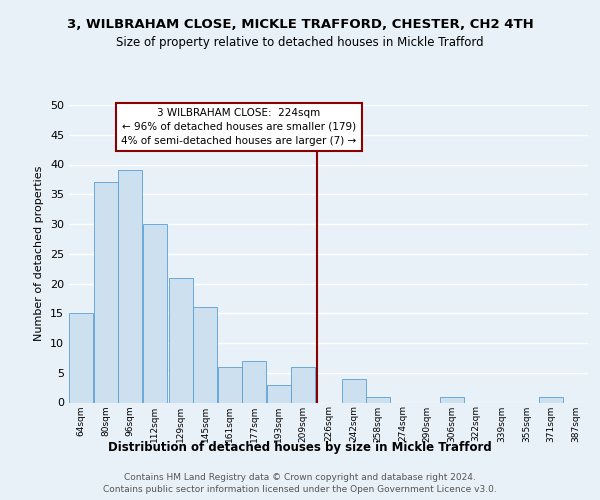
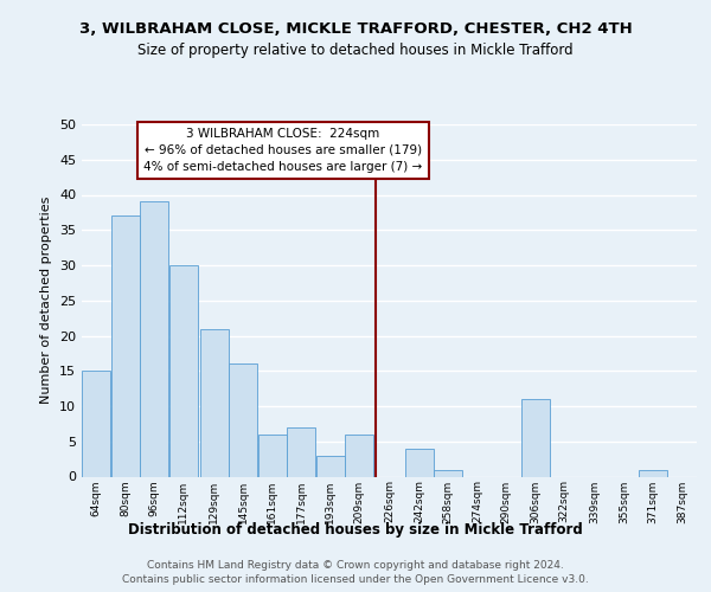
306sqm: 1 -> 11
